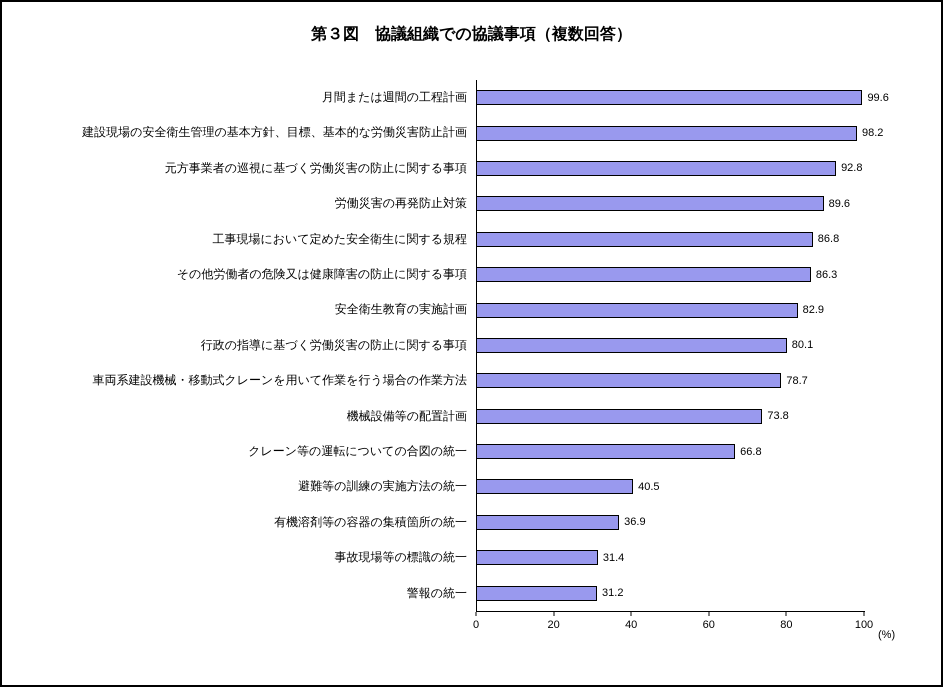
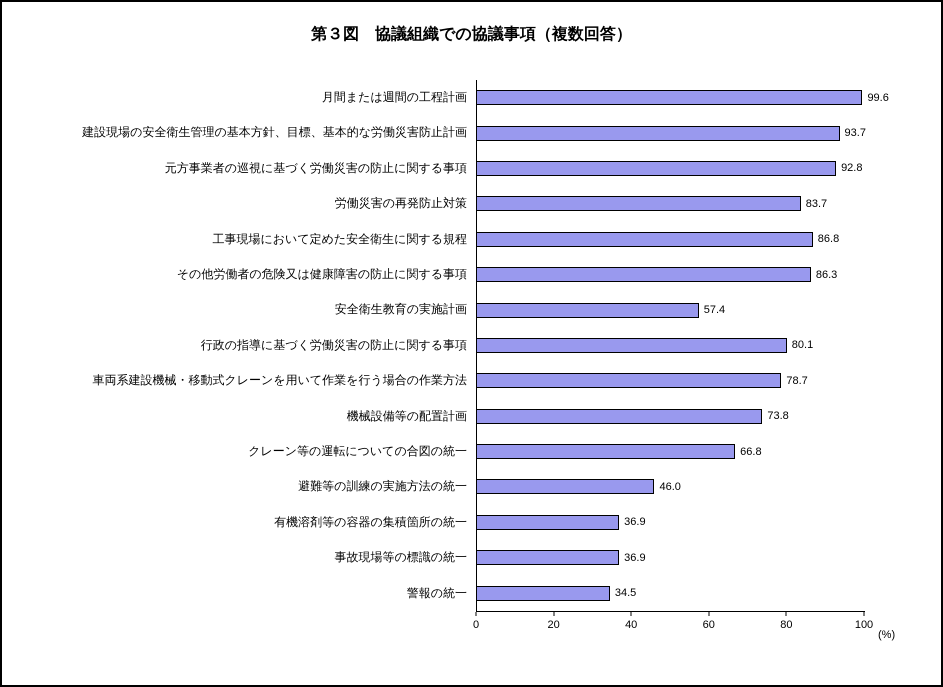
建設現場の安全衛生管理の基本方針、目標、基本的な労働災害防止計画: 98.2 -> 93.7
労働災害の再発防止対策: 89.6 -> 83.7
安全衛生教育の実施計画: 82.9 -> 57.4
避難等の訓練の実施方法の統一: 40.5 -> 46.0
事故現場等の標識の統一: 31.4 -> 36.9
警報の統一: 31.2 -> 34.5
